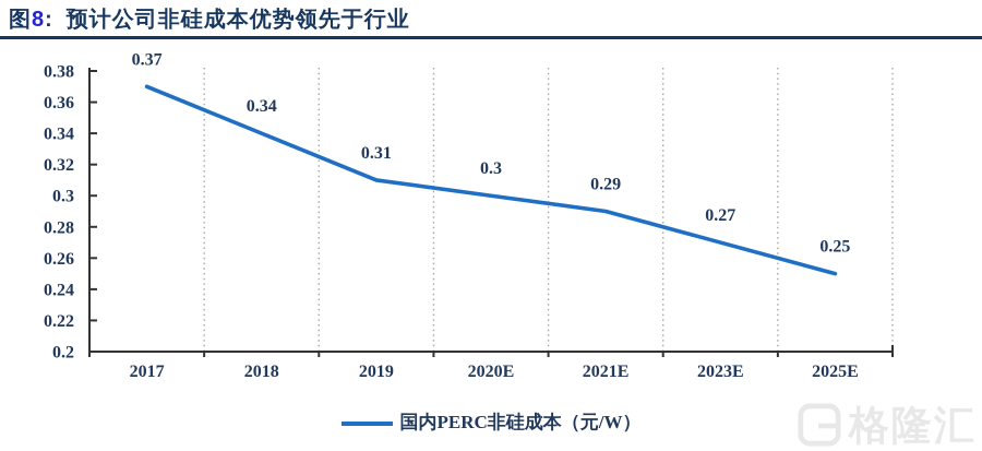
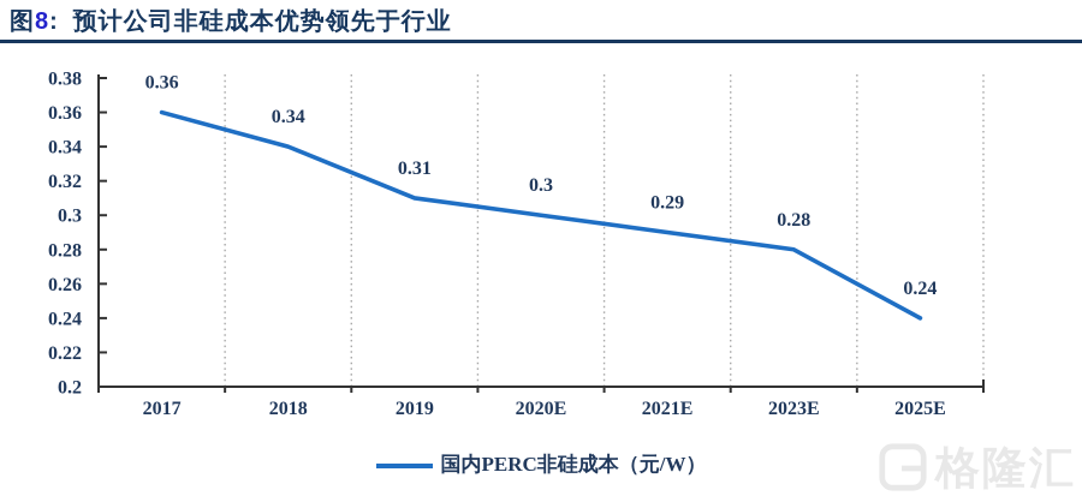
2017: 0.37 -> 0.36
2023E: 0.27 -> 0.28
2025E: 0.25 -> 0.24
